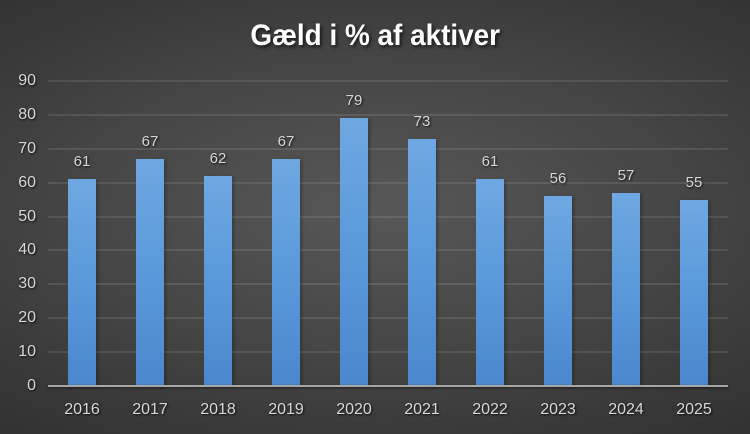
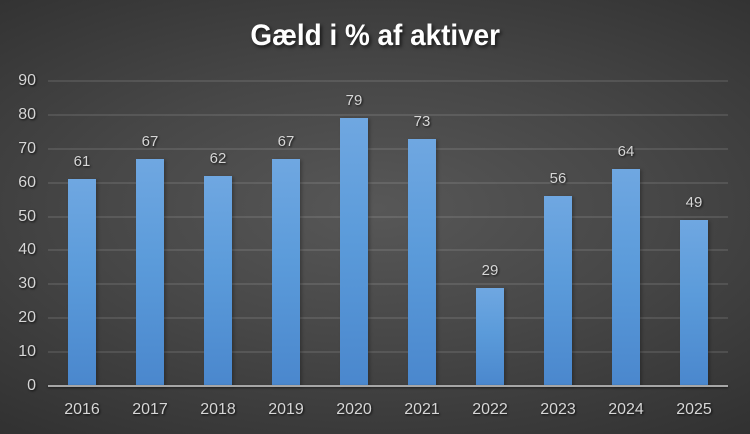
2022: 61 -> 29
2024: 57 -> 64
2025: 55 -> 49
